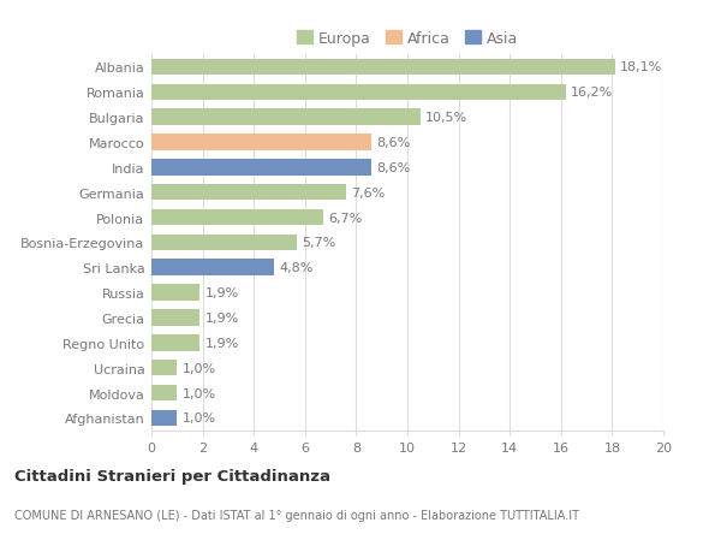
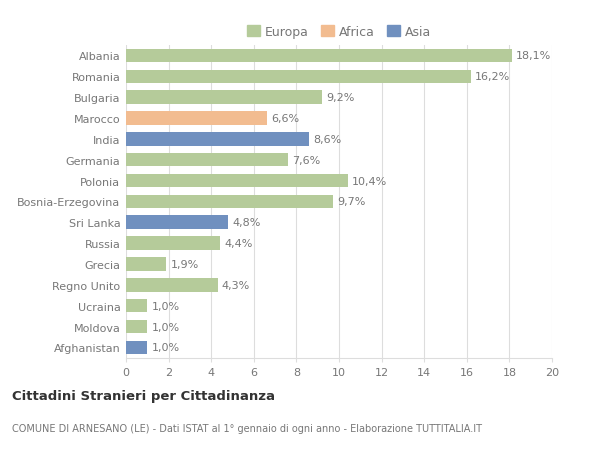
Bulgaria: 10,5% -> 9,2%
Marocco: 8,6% -> 6,6%
Polonia: 6,7% -> 10,4%
Bosnia-Erzegovina: 5,7% -> 9,7%
Russia: 1,9% -> 4,4%
Regno Unito: 1,9% -> 4,3%
